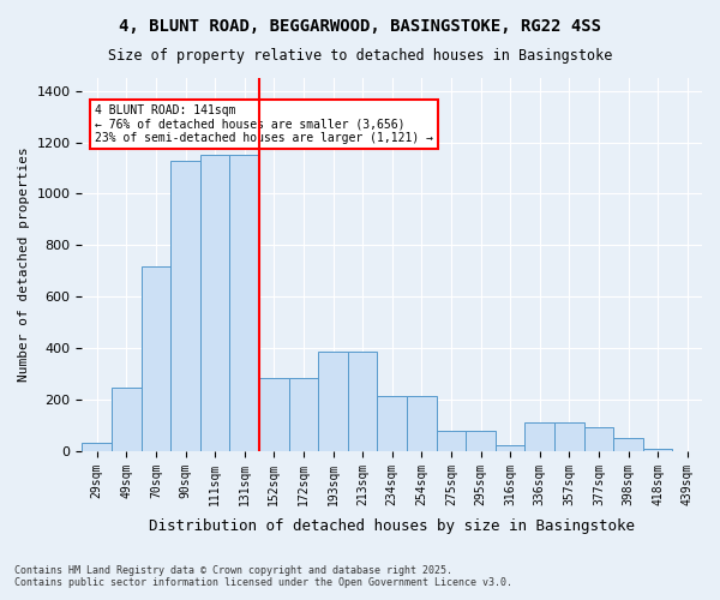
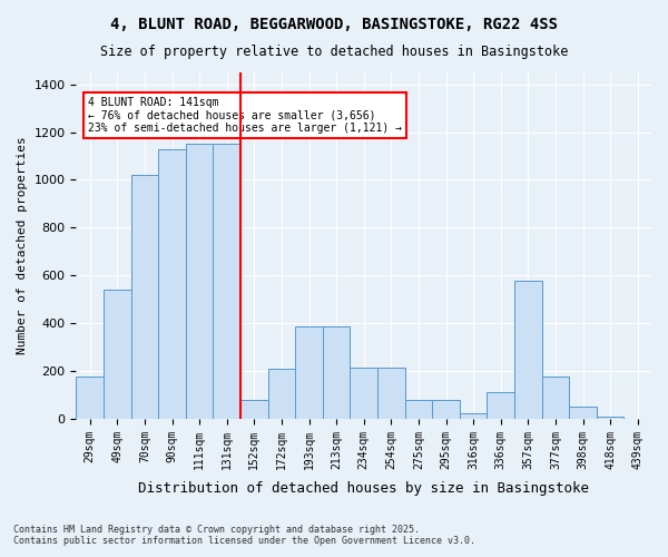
29sqm: 30 -> 175
49sqm: 245 -> 540
70sqm: 720 -> 1020
152sqm: 285 -> 80
172sqm: 285 -> 210
357sqm: 110 -> 580
377sqm: 95 -> 175
